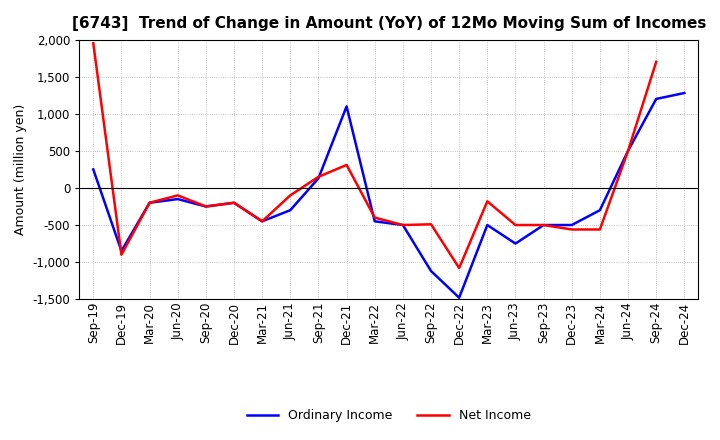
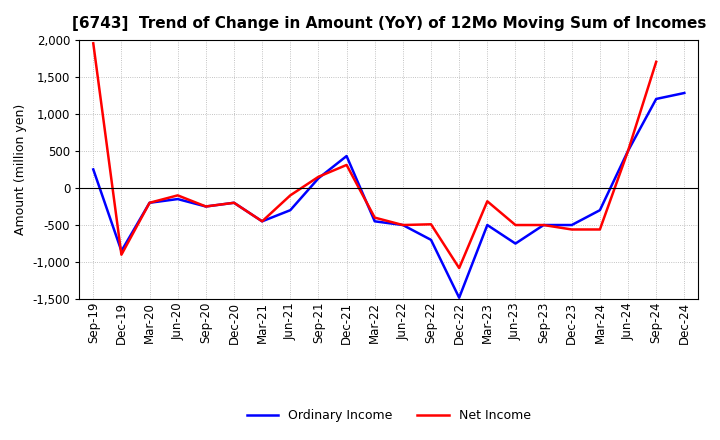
Ordinary Income/Dec-21: 1,100 -> 430
Ordinary Income/Sep-22: -1,120 -> -700
